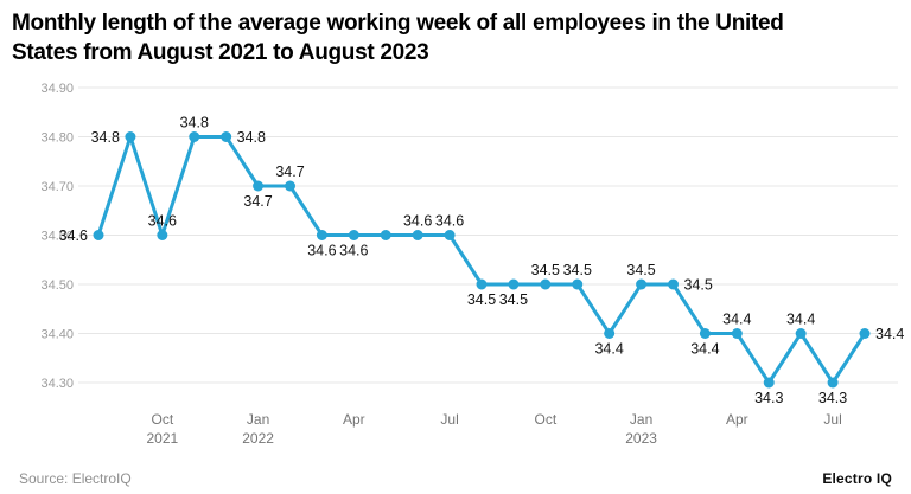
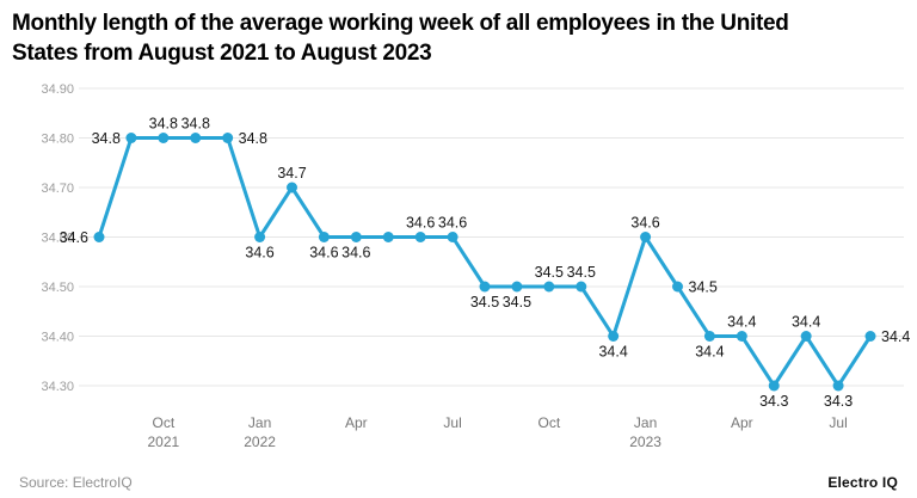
Oct 2021: 34.6 -> 34.8
Jan 2022: 34.7 -> 34.6
Jan 2023: 34.5 -> 34.6
